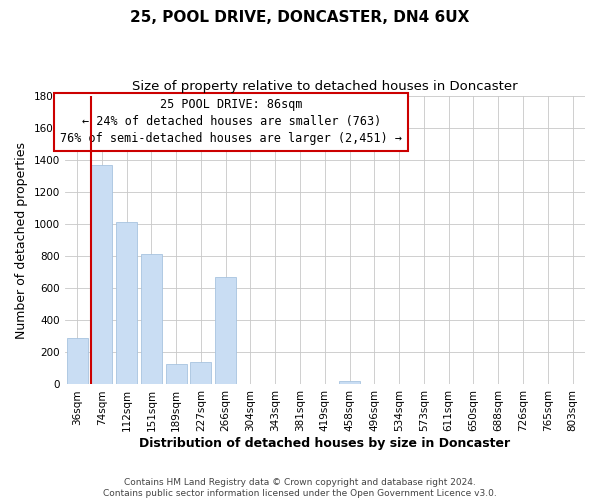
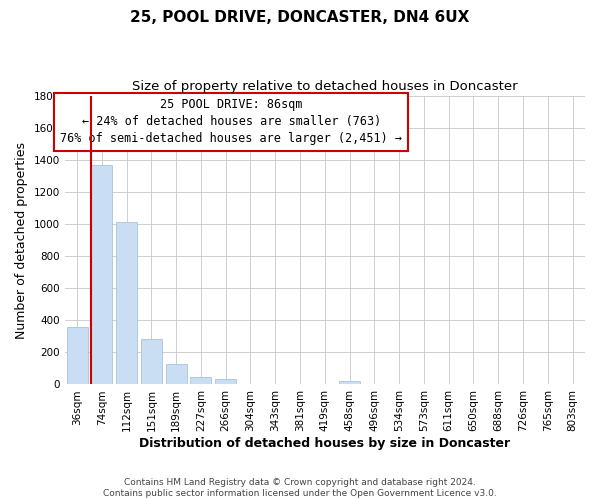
36sqm: 290 -> 360
151sqm: 810 -> 280
227sqm: 140 -> 40
266sqm: 670 -> 40
